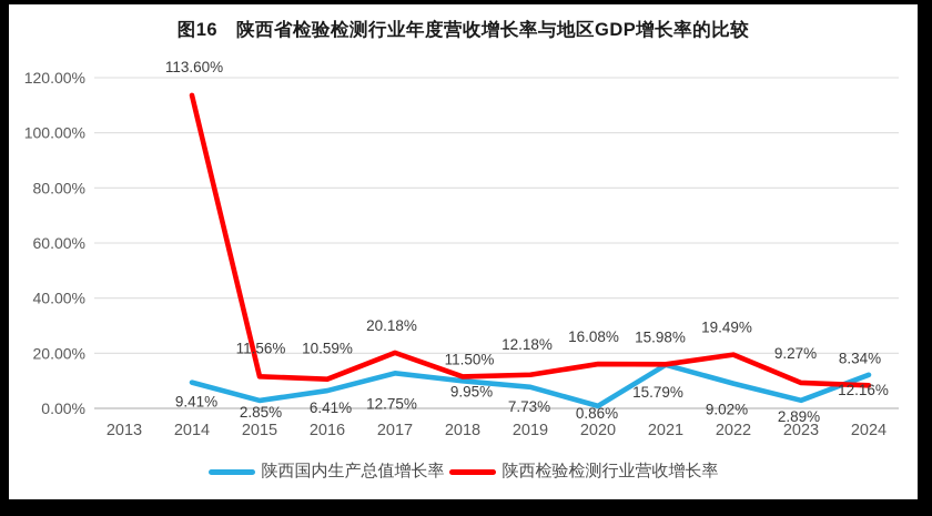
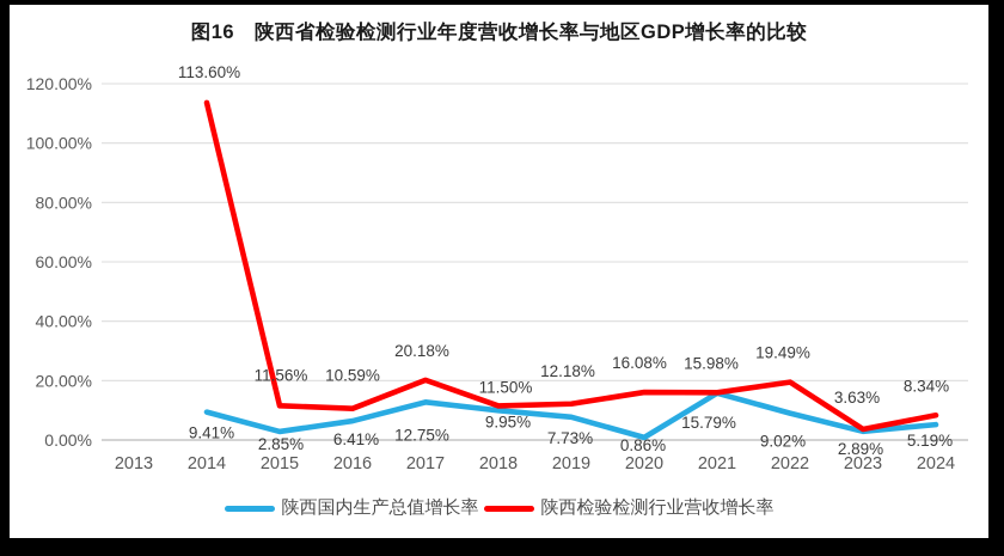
陕西检验检测行业营收增长率/2023: 9.27% -> 3.63%
陕西国内生产总值增长率/2024: 12.16% -> 5.19%
